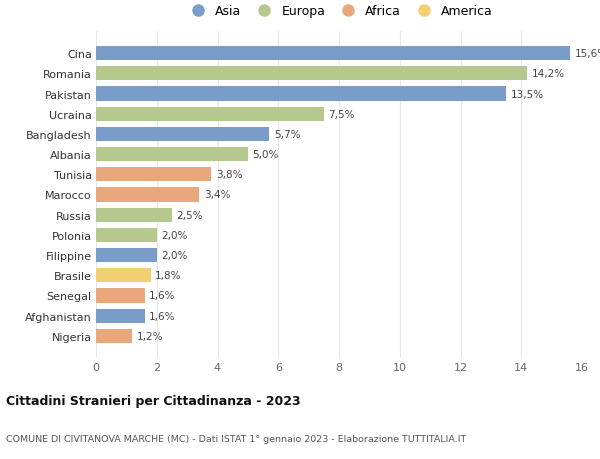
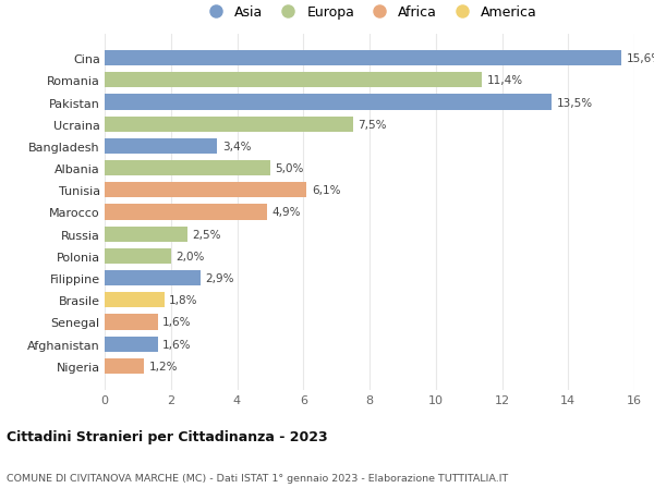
Romania: 14,2% -> 11,4%
Bangladesh: 5,7% -> 3,4%
Tunisia: 3,8% -> 6,1%
Marocco: 3,4% -> 4,9%
Filippine: 2,0% -> 2,9%
